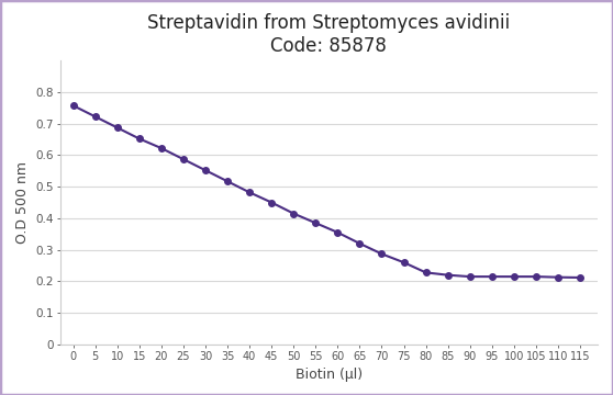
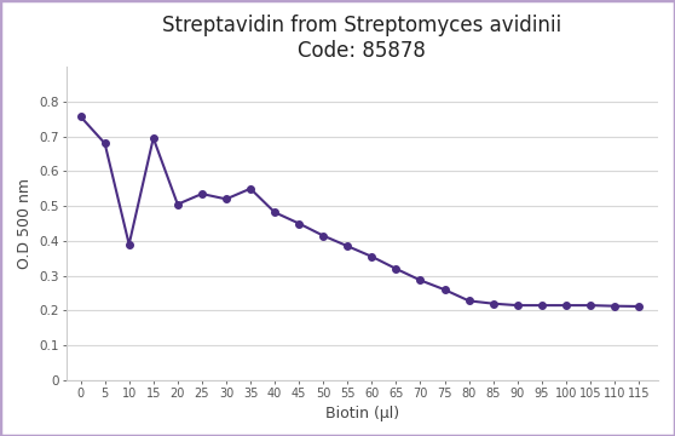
5: 0.722 -> 0.680
10: 0.687 -> 0.390
15: 0.652 -> 0.695
20: 0.622 -> 0.505
25: 0.587 -> 0.535
30: 0.552 -> 0.520
35: 0.517 -> 0.550
